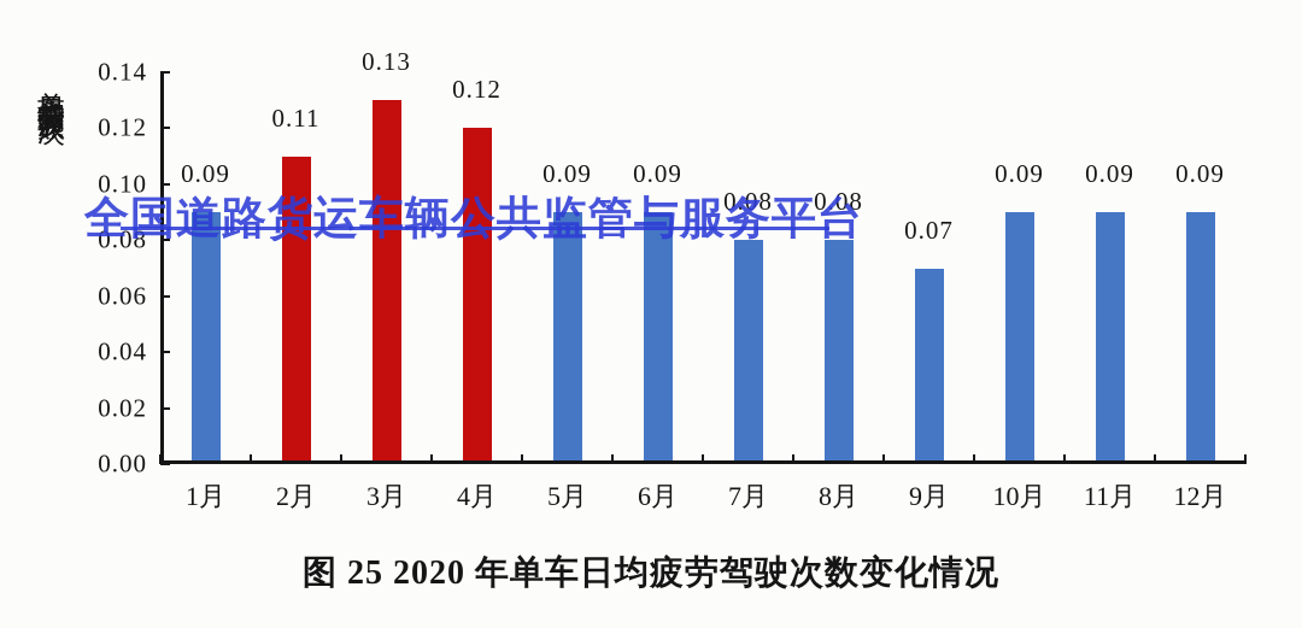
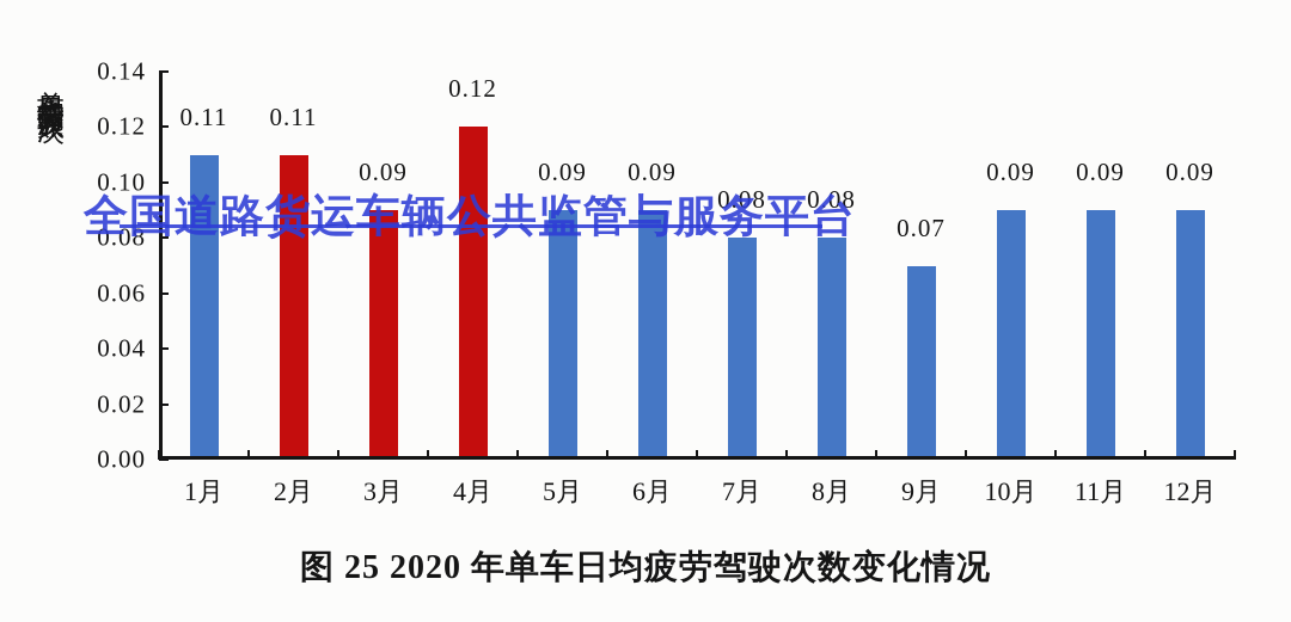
1月: 0.09 -> 0.11
3月: 0.13 -> 0.09
